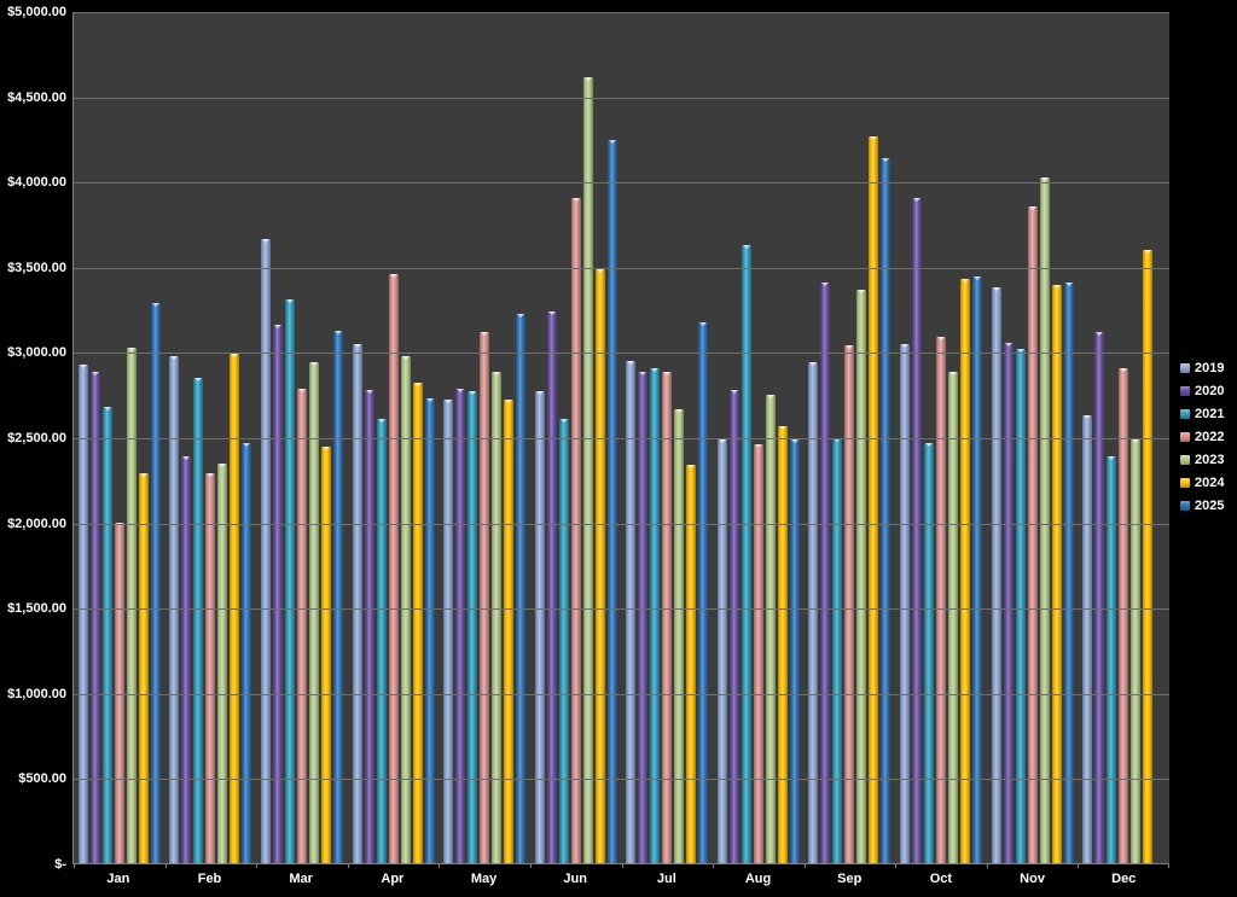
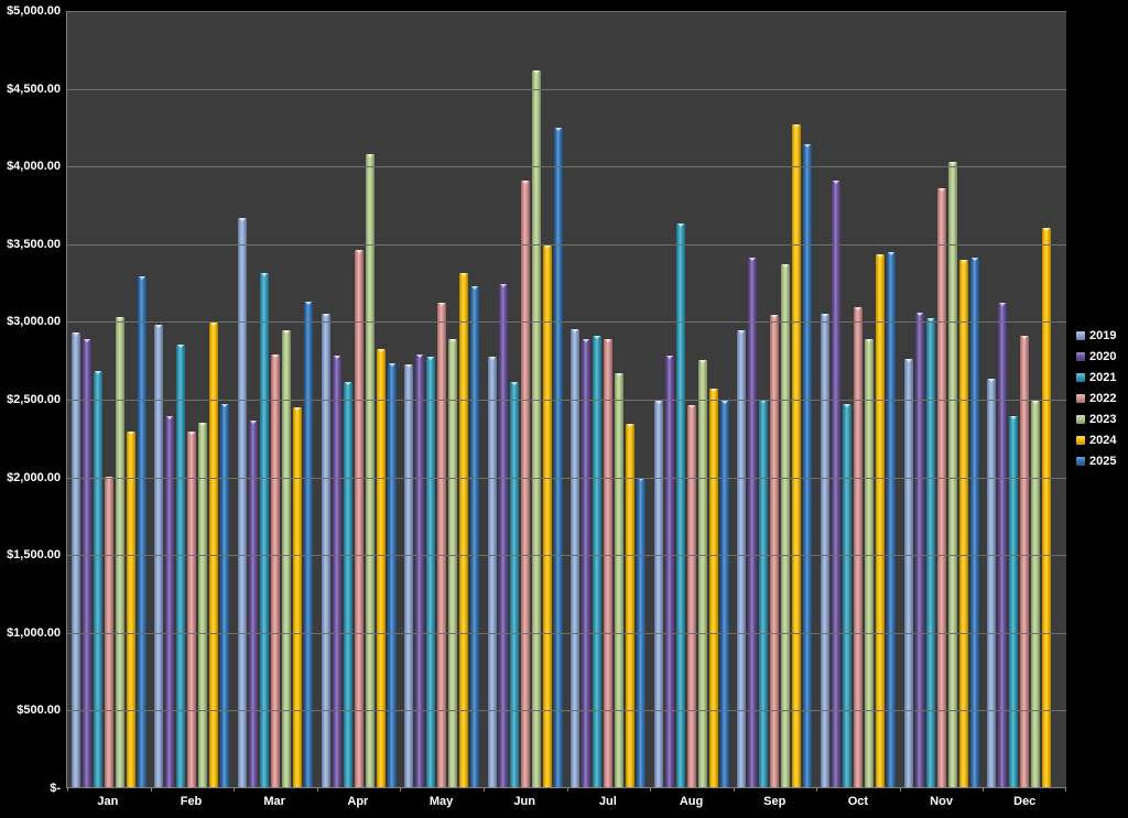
2020/Mar: $3160 -> $2360
2023/Apr: $2980 -> $4080
2024/May: $2720 -> $3310
2025/Jul: $3180 -> $1990
2019/Nov: $3380 -> $2760
